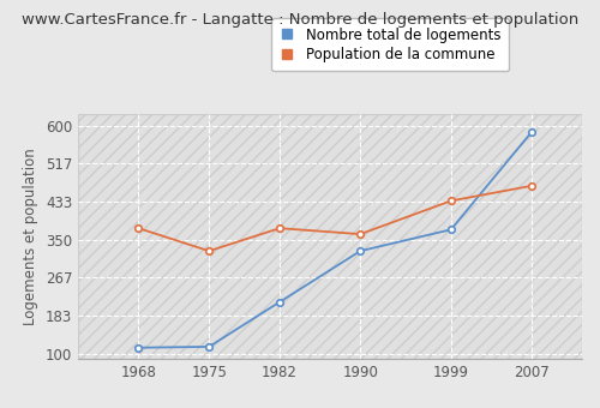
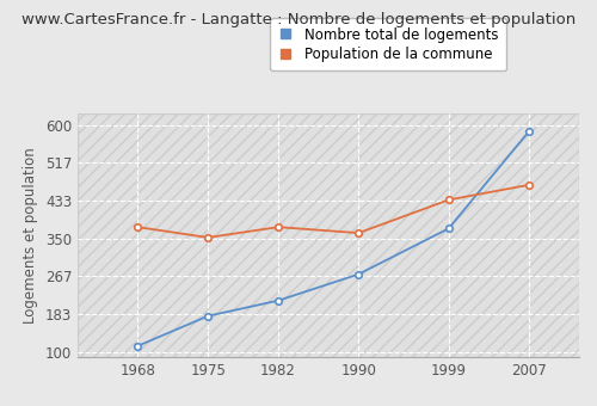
Nombre total de logements/1975: 115 -> 179
Population de la commune/1975: 325 -> 352
Nombre total de logements/1990: 325 -> 271
